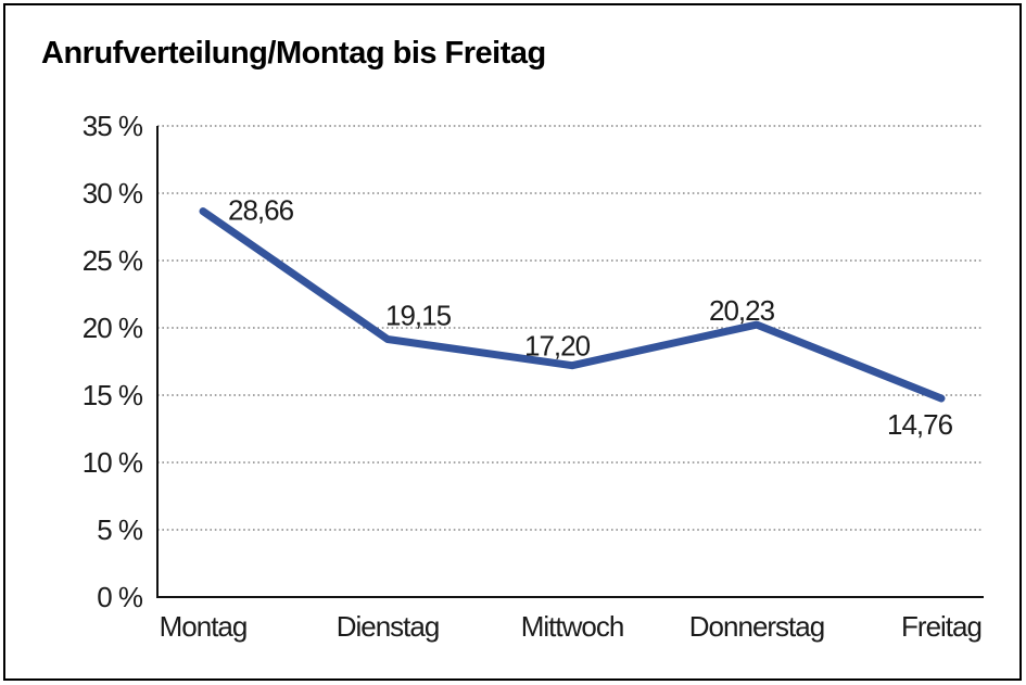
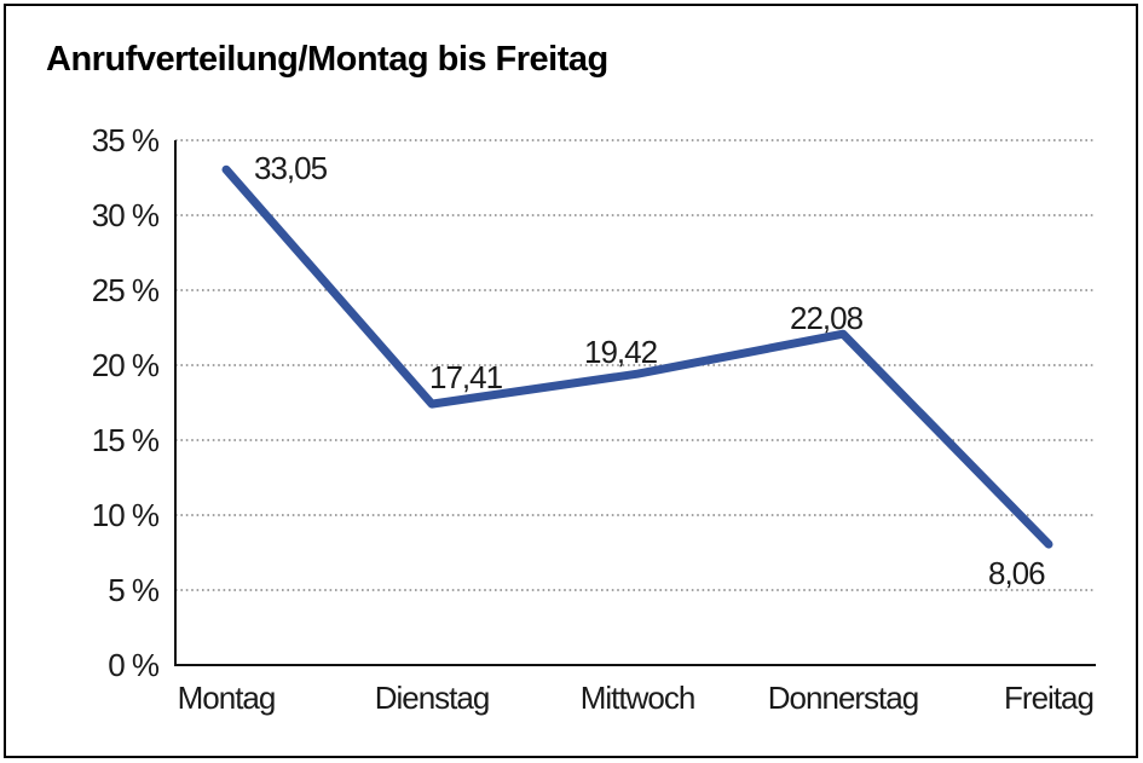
Montag: 28,66 -> 33,05
Dienstag: 19,15 -> 17,41
Mittwoch: 17,20 -> 19,42
Donnerstag: 20,23 -> 22,08
Freitag: 14,76 -> 8,06
